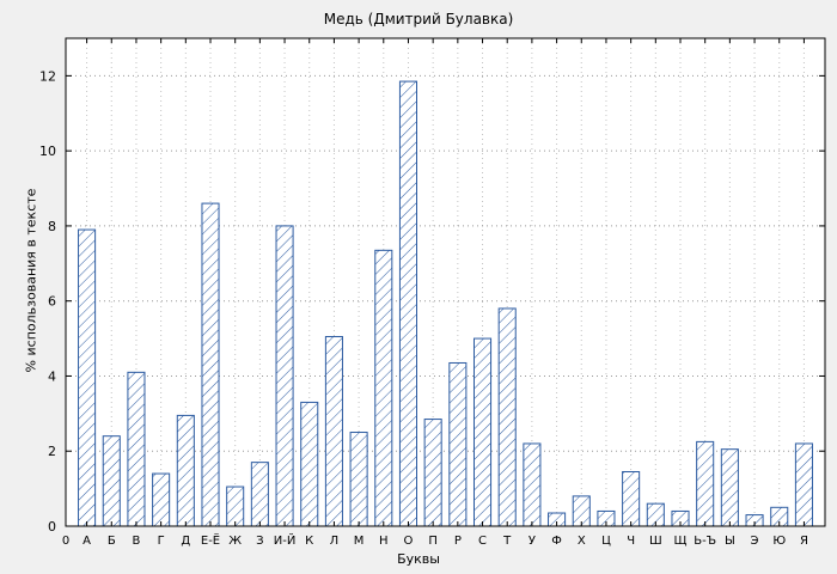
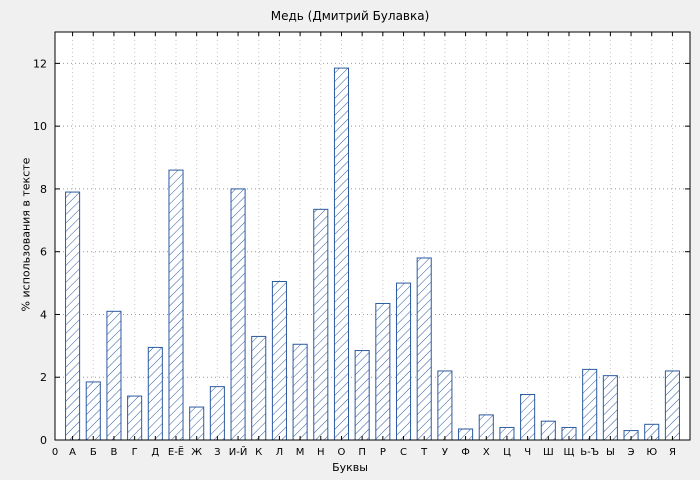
Б: 2.4 -> 1.9
М: 2.5 -> 3.0
